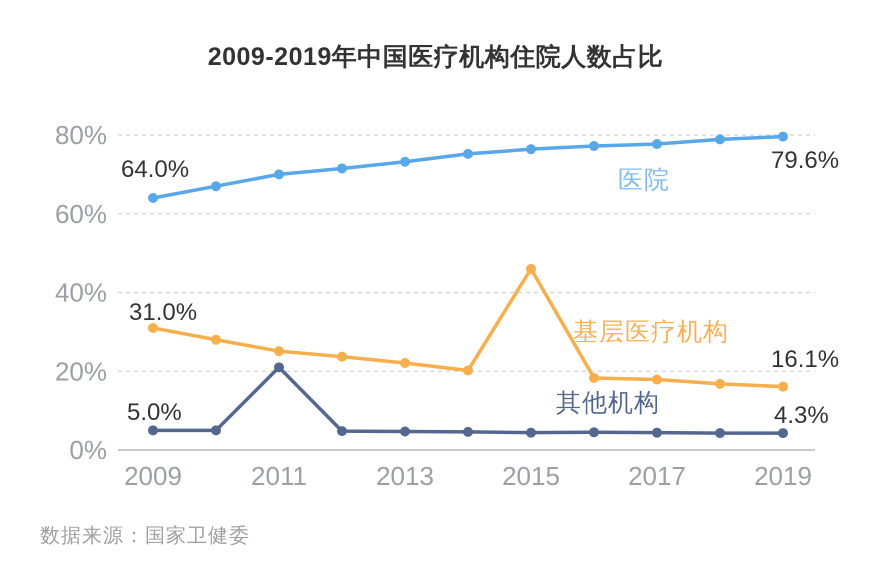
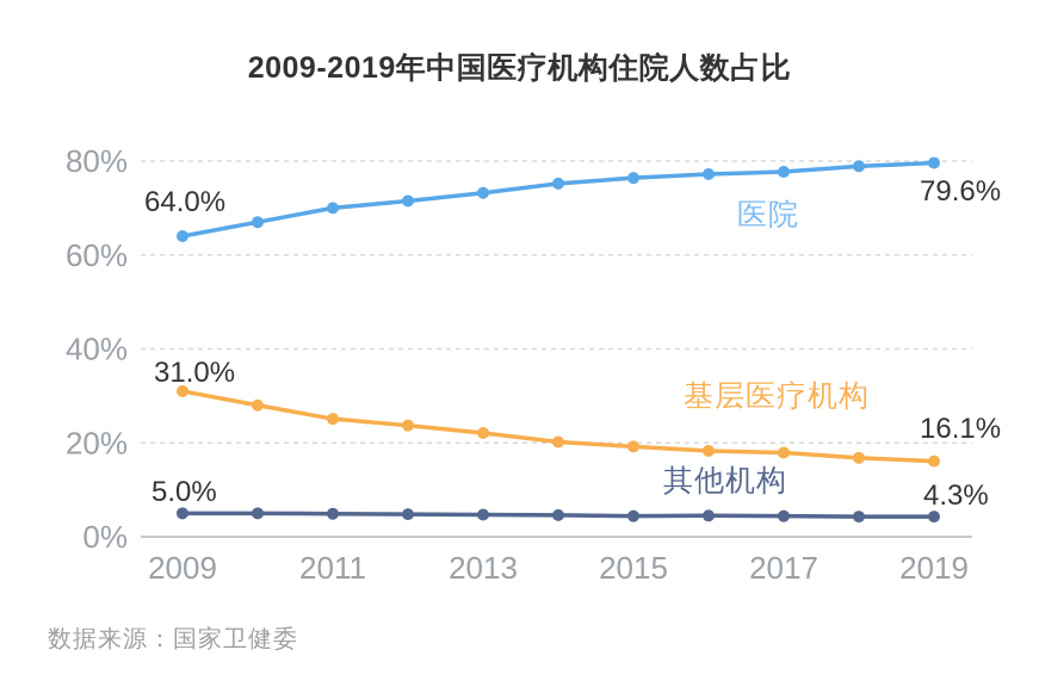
其他机构/2011: 21% -> 5%
基层医疗机构/2015: 46% -> 19%
